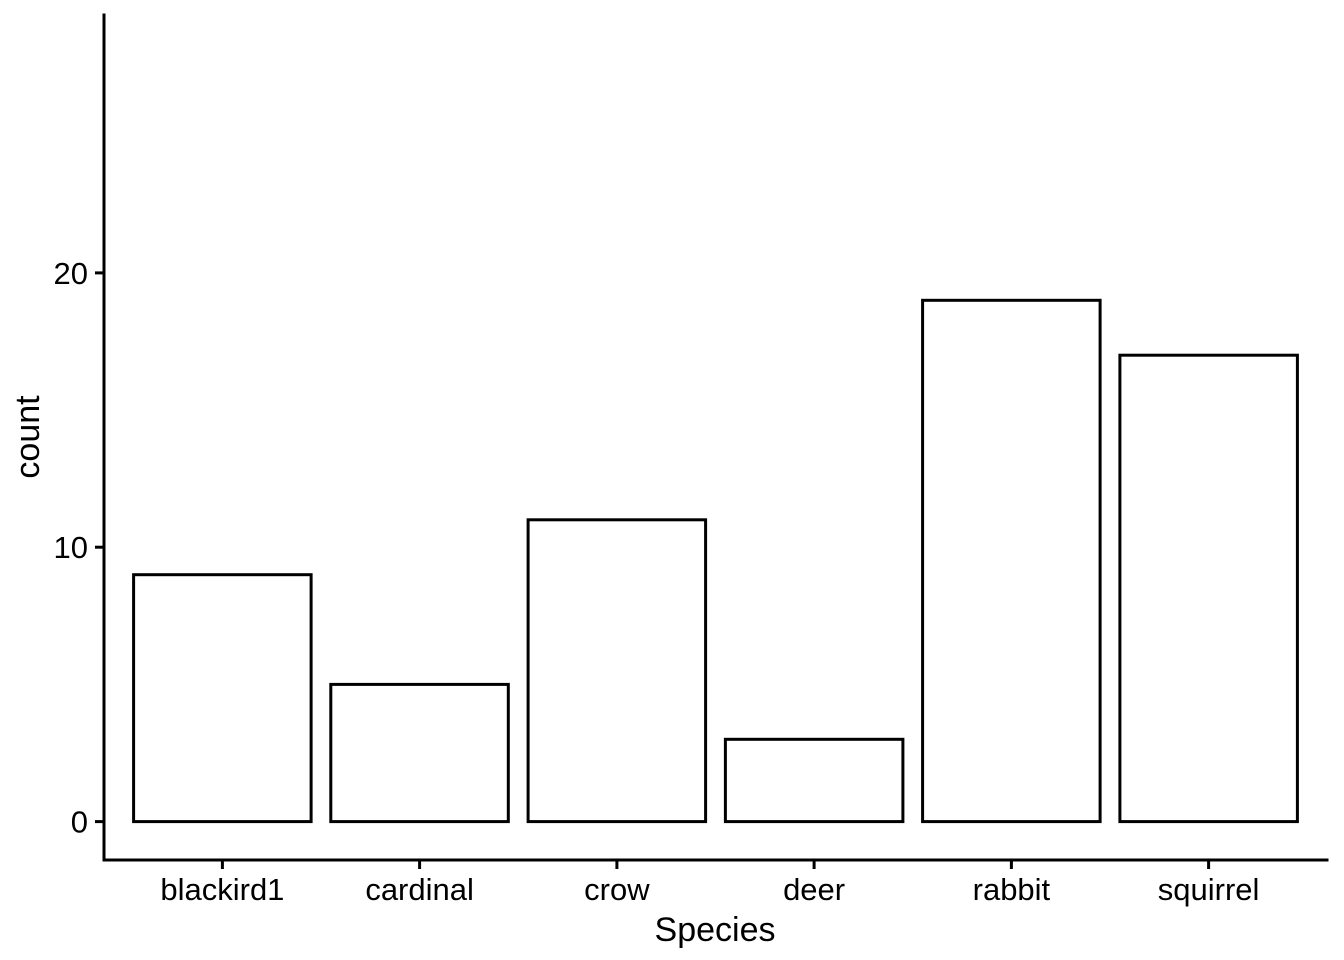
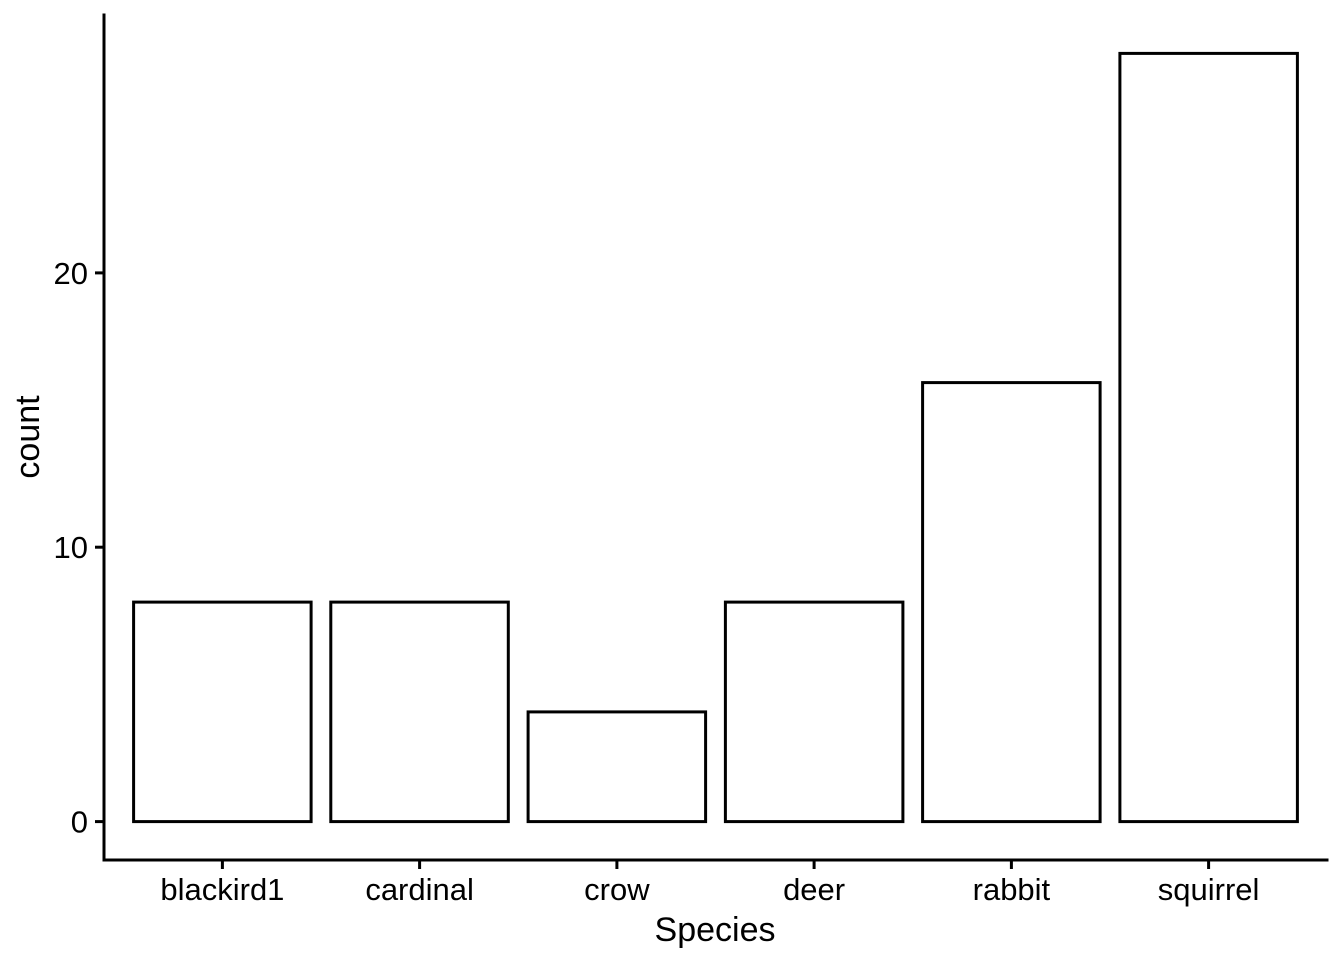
blackird1: 9 -> 8
cardinal: 5 -> 8
crow: 11 -> 4
deer: 3 -> 8
rabbit: 19 -> 16
squirrel: 17 -> 28
